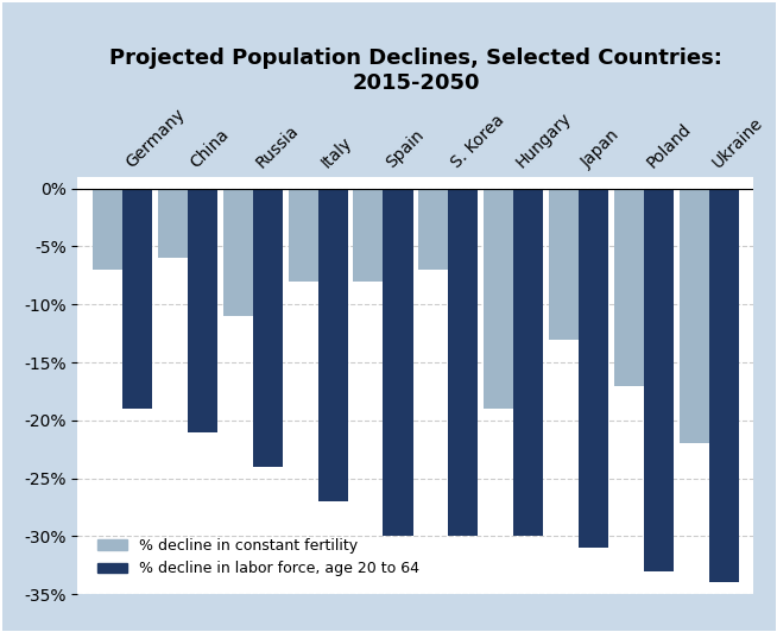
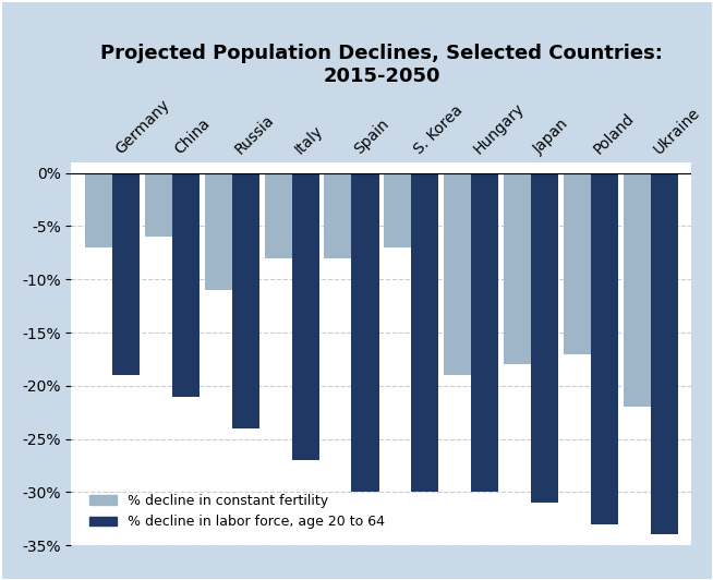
% decline in constant fertility/Japan: -13% -> -18%
